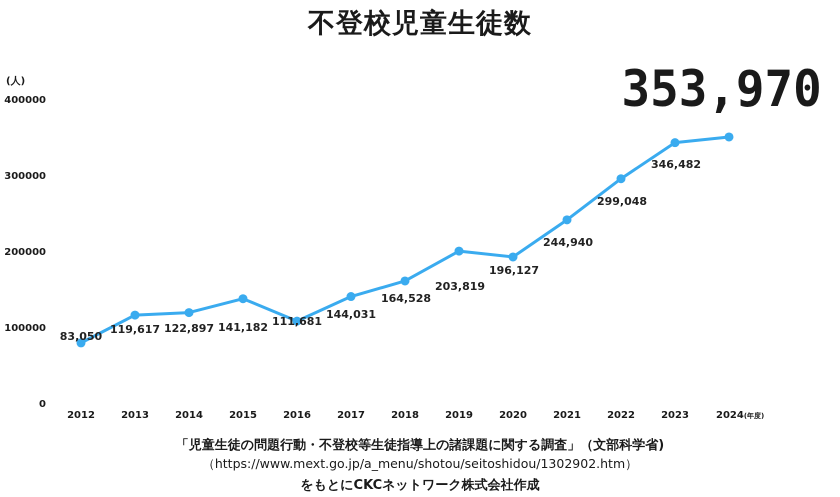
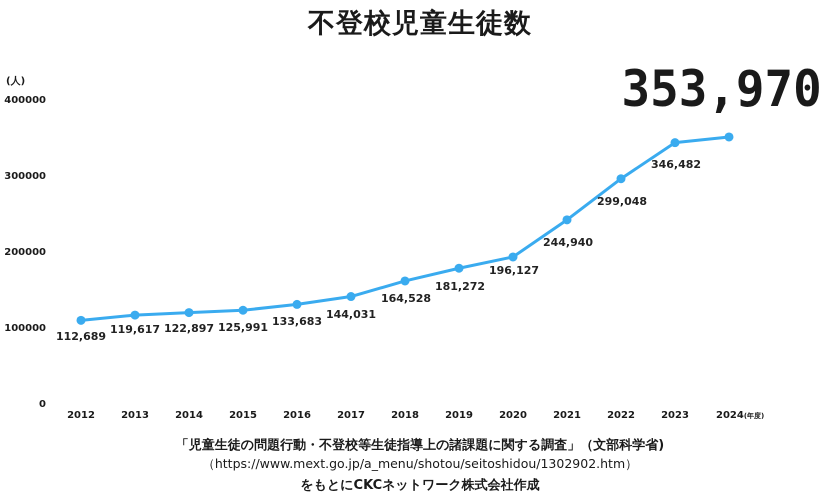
2012: 83,050 -> 112,689
2015: 141,182 -> 125,991
2016: 111,681 -> 133,683
2019: 203,819 -> 181,272
